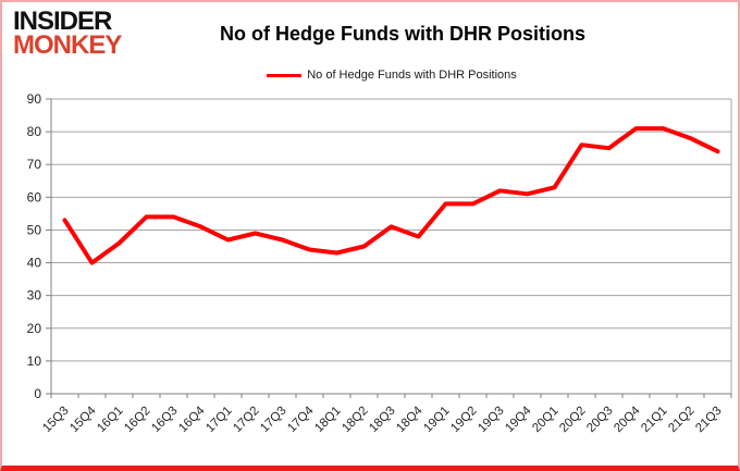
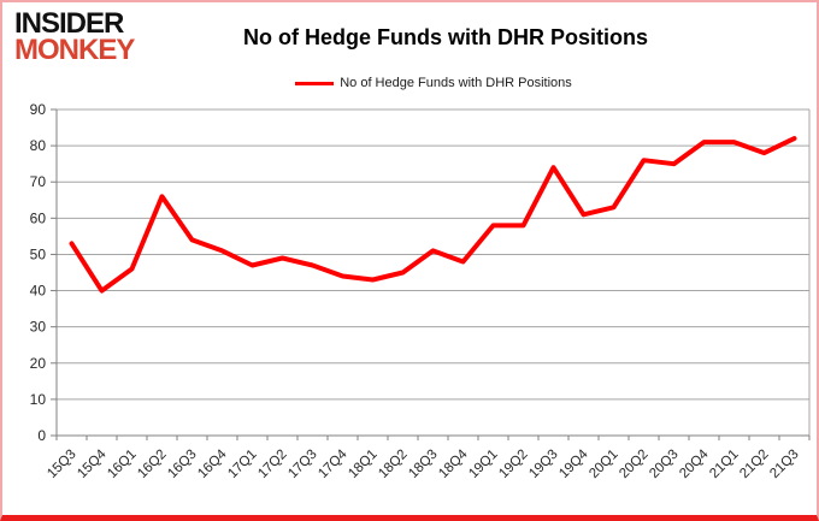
16Q2: 54 -> 66
19Q3: 62 -> 74
21Q3: 74 -> 82
